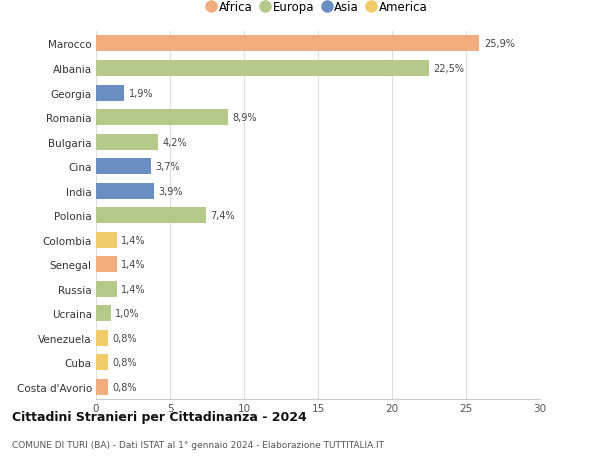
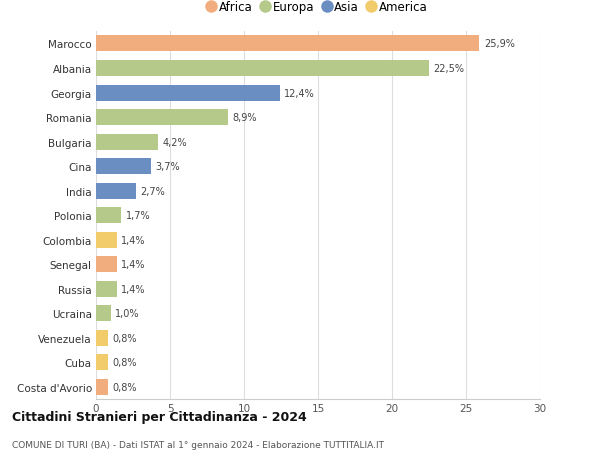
Georgia: 1,9% -> 12,4%
India: 3,9% -> 2,7%
Polonia: 7,4% -> 1,7%
